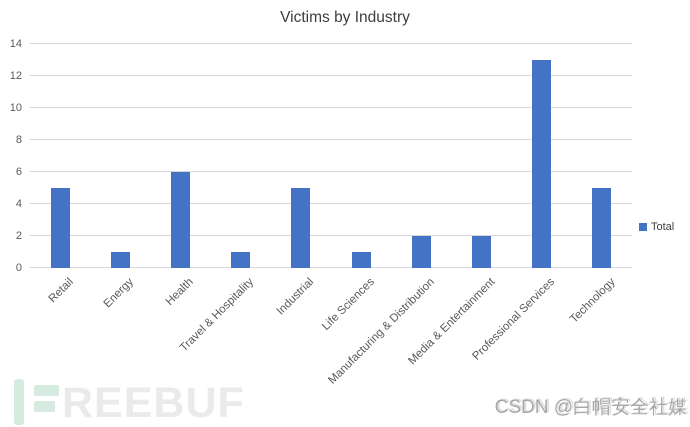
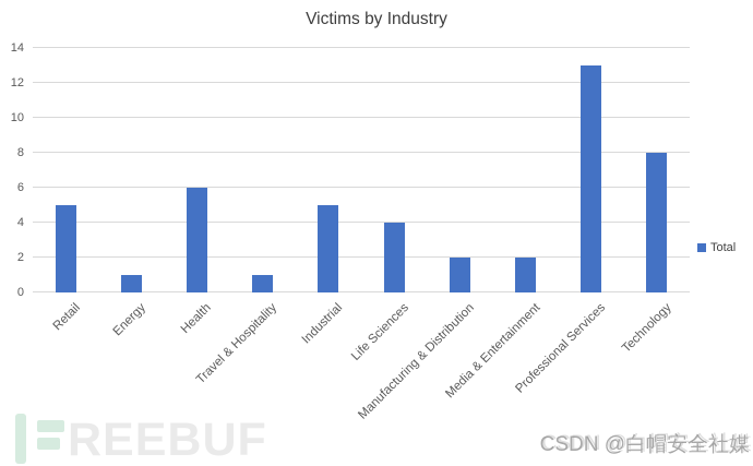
Life Sciences: 1 -> 4
Technology: 5 -> 8
